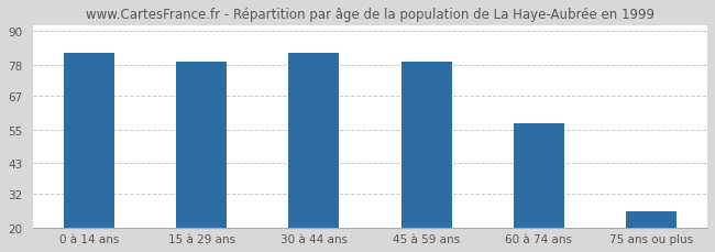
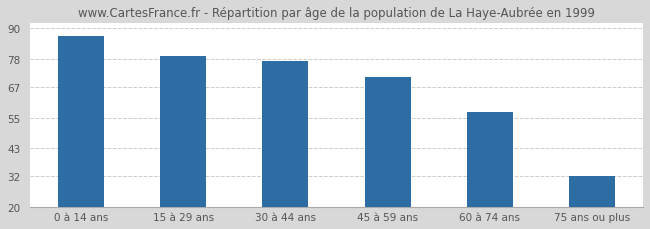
0 à 14 ans: 82 -> 87
30 à 44 ans: 82 -> 77
45 à 59 ans: 79 -> 71
75 ans ou plus: 26 -> 32
